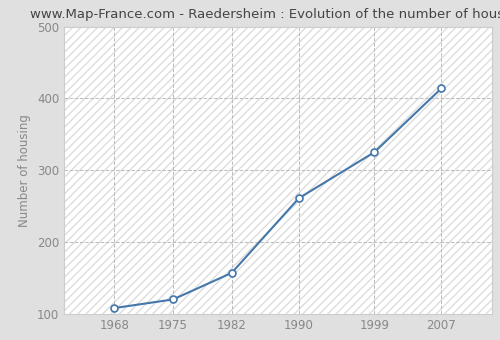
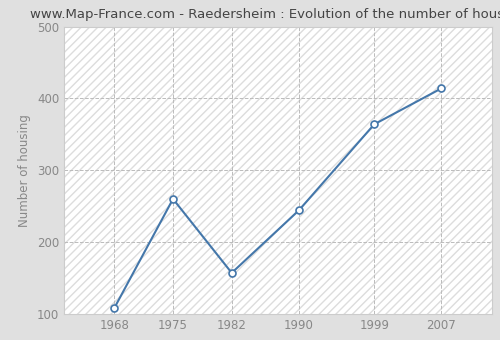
1975: 120 -> 260
1990: 261 -> 244
1999: 325 -> 364
